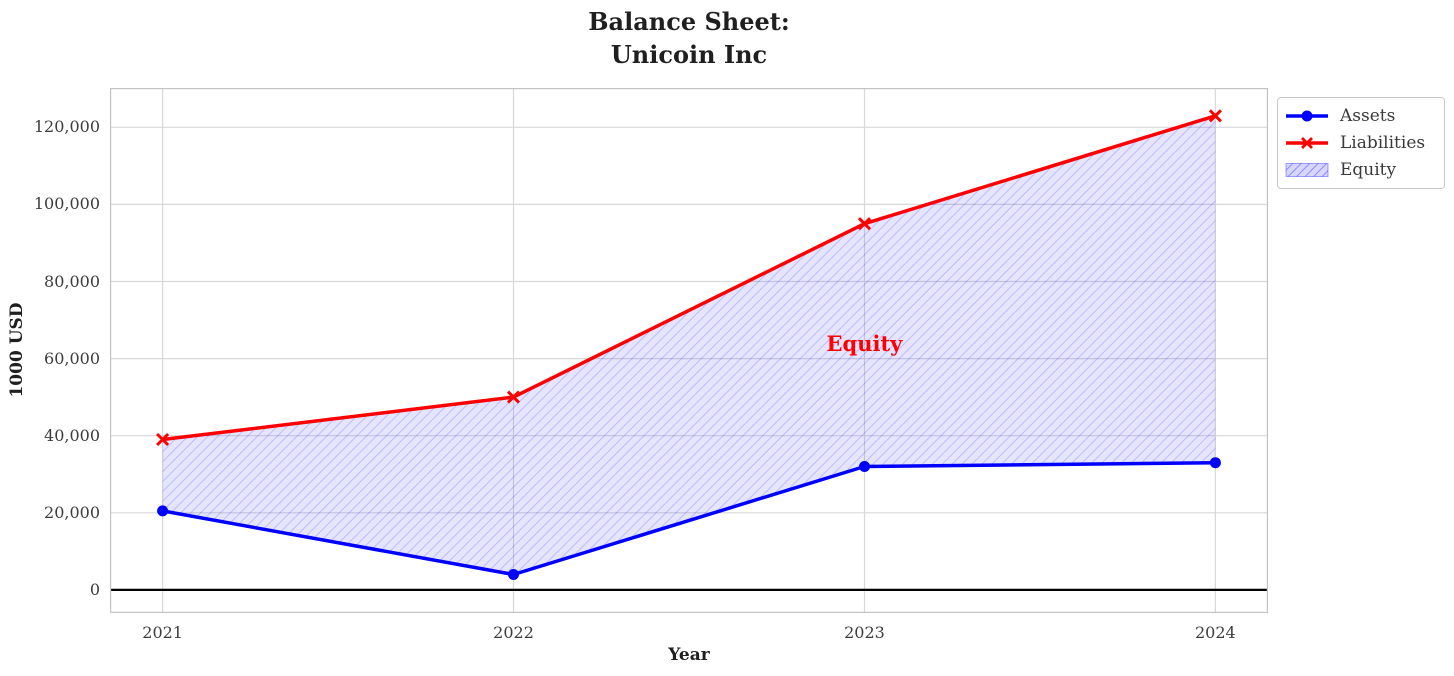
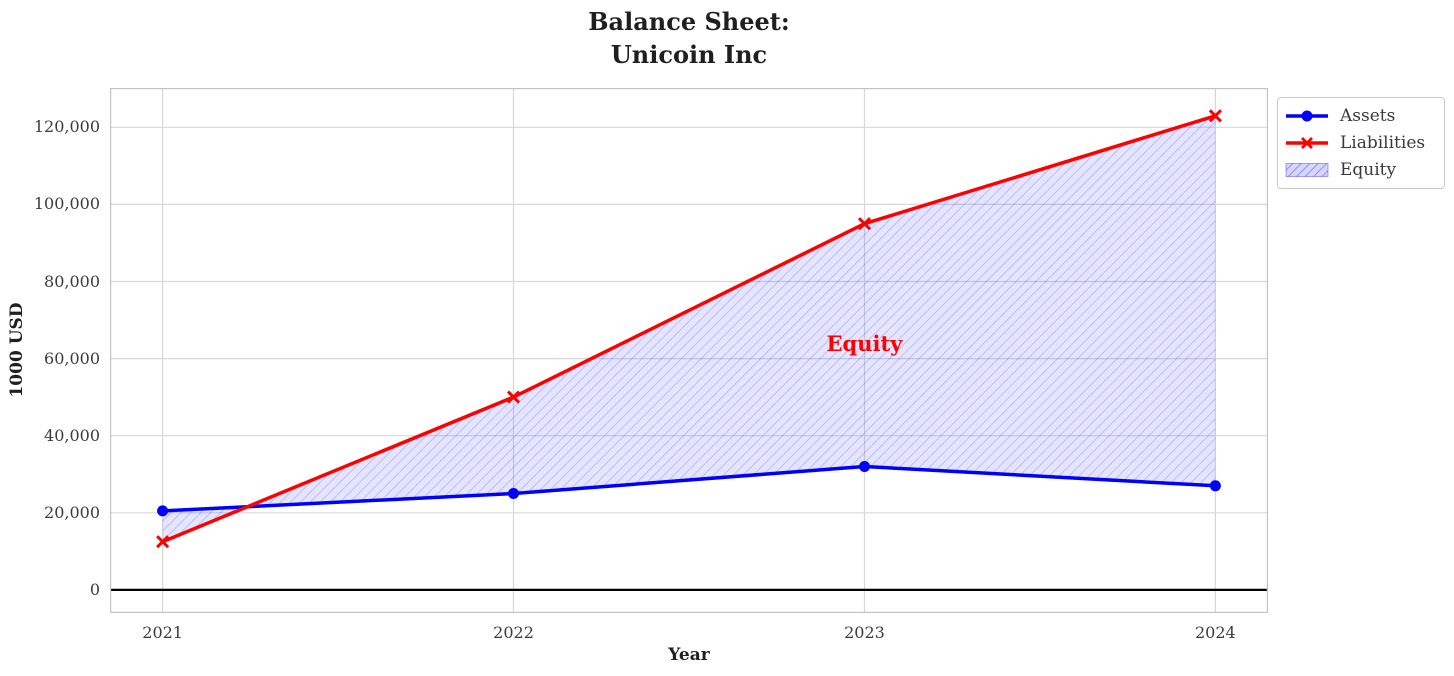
Liabilities/2021: 39000 -> 12000
Assets/2022: 4000 -> 25000
Assets/2024: 33000 -> 27000
